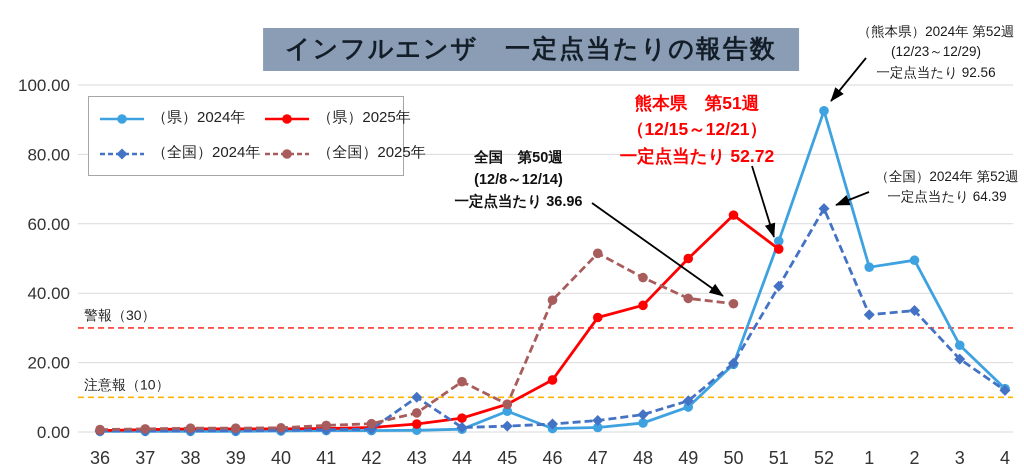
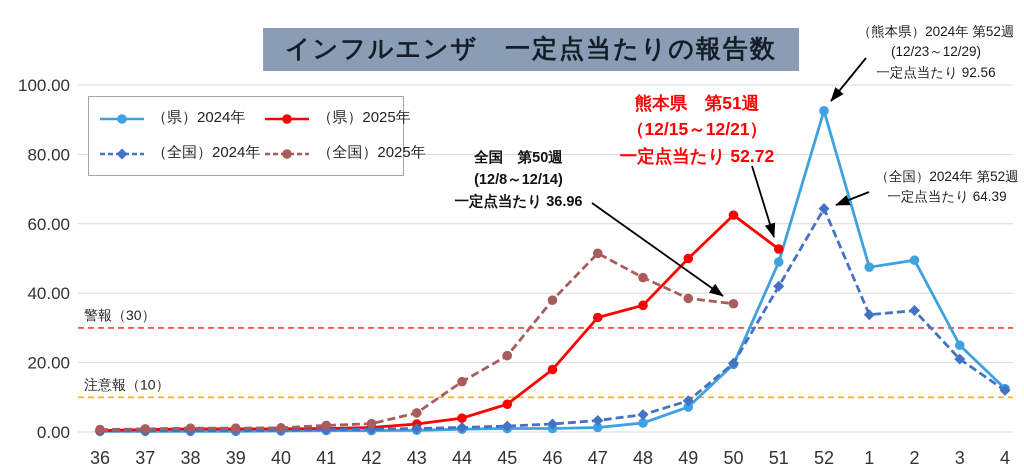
（全国）2024年/43: 10 -> 1
（県）2024年/45: 6 -> 1
（全国）2025年/45: 8 -> 22
（県）2025年/46: 15 -> 18
（県）2024年/51: 55 -> 49
